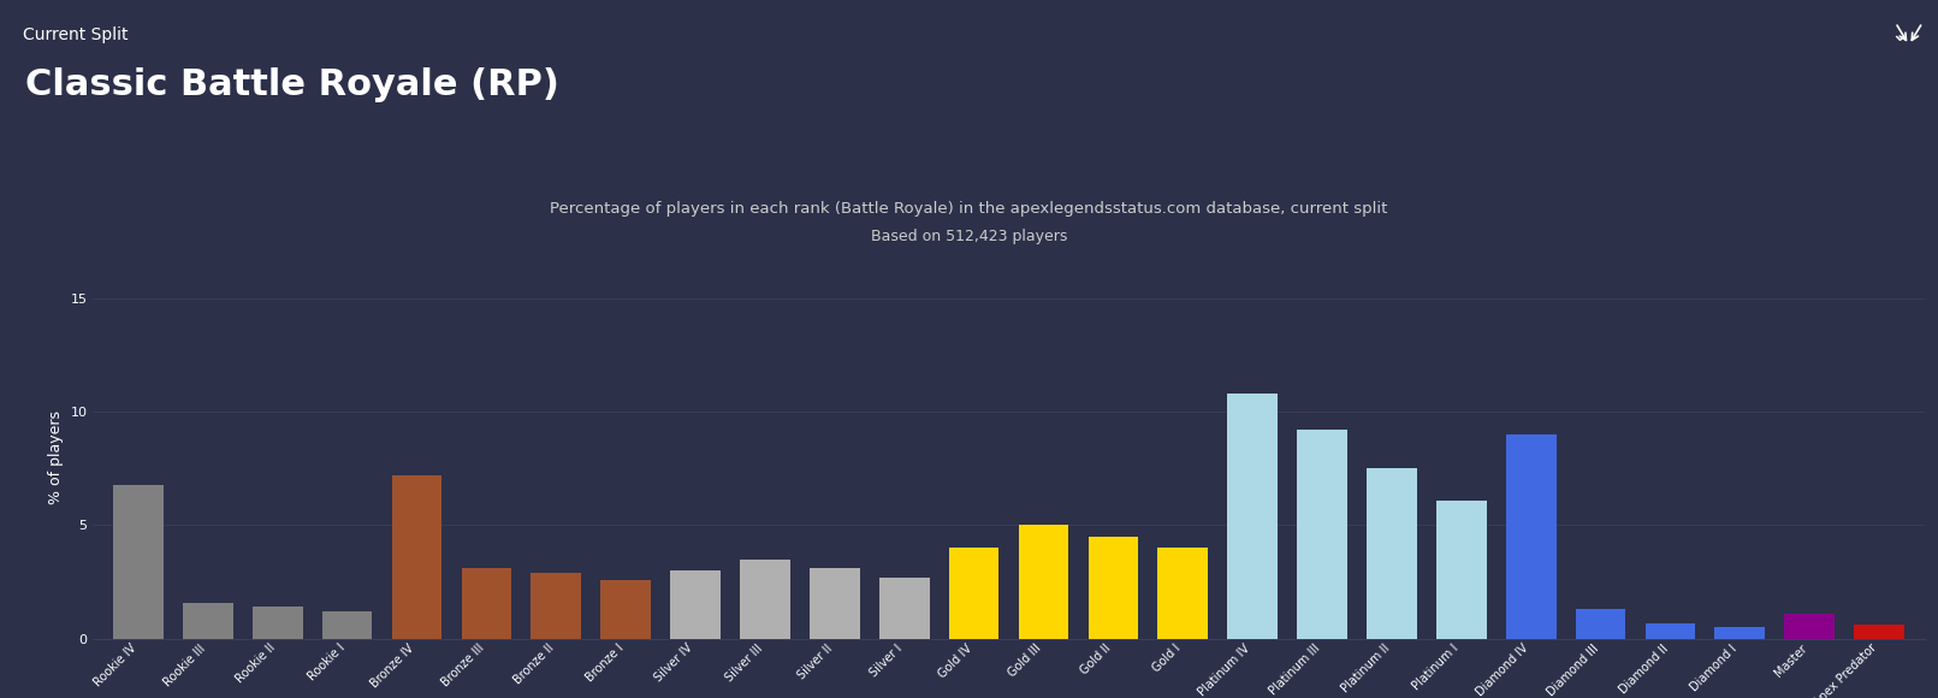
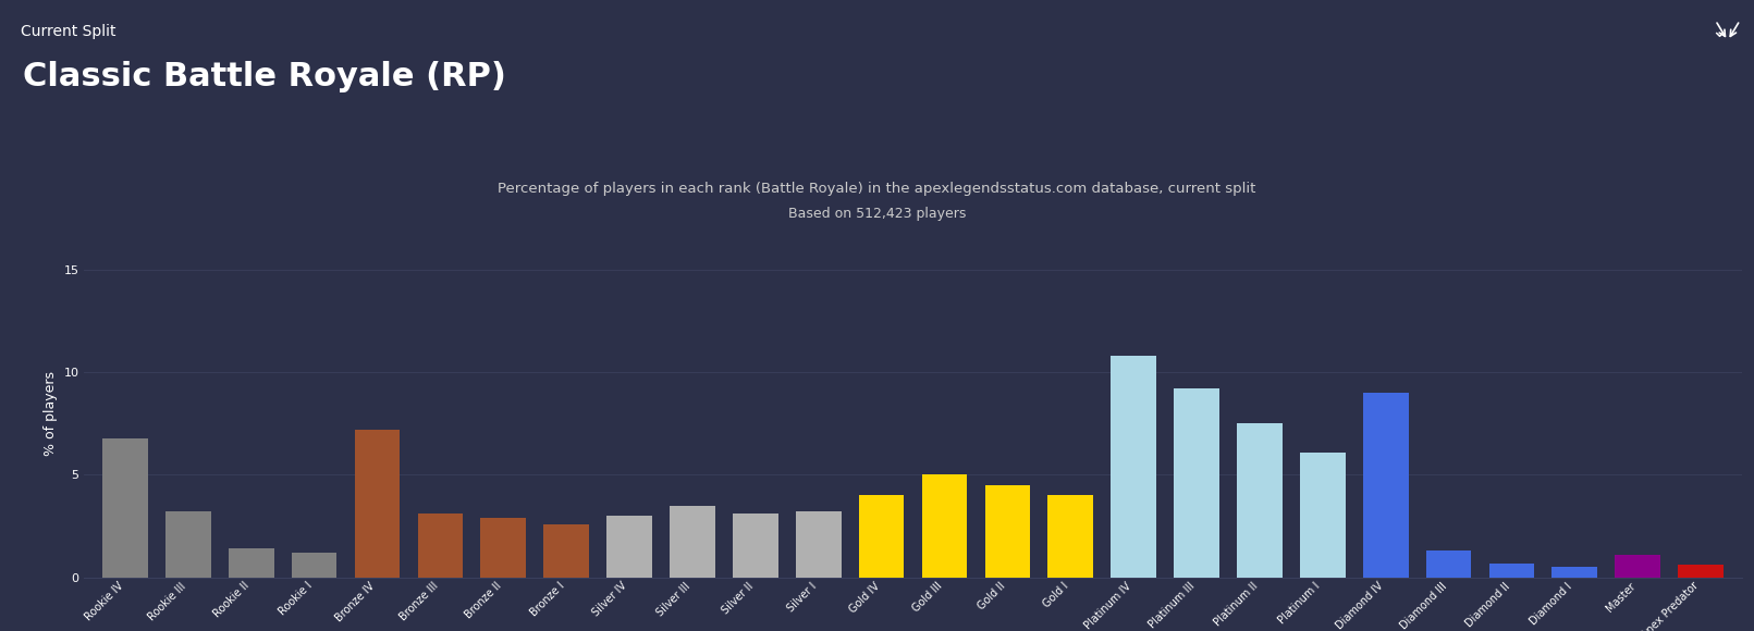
Rookie III: 1.6 -> 3.2
Silver I: 2.7 -> 3.2
